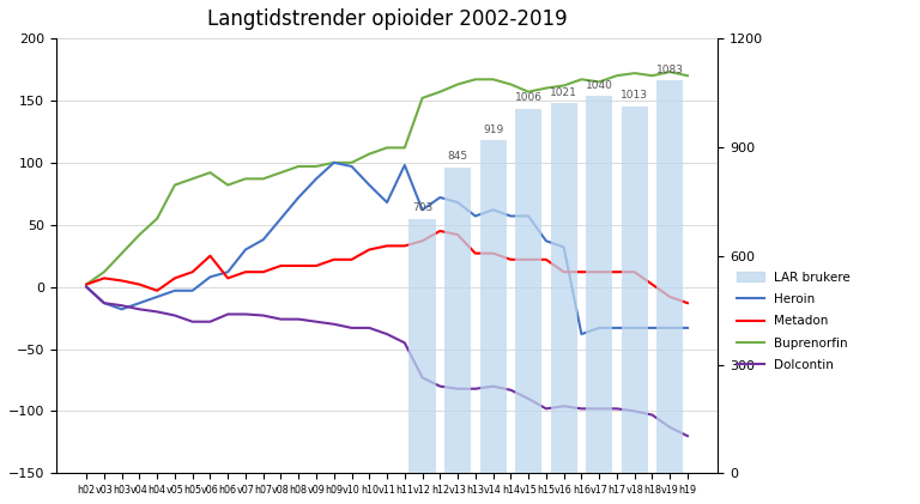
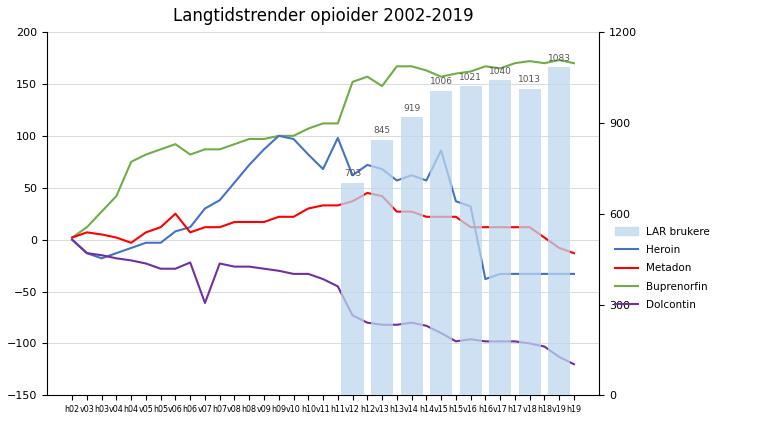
Buprenorfin/h04: 55 -> 75
Dolcontin/v07: -22 -> -61
Buprenorfin/v13: 163 -> 148
Heroin/v15: 57 -> 86
